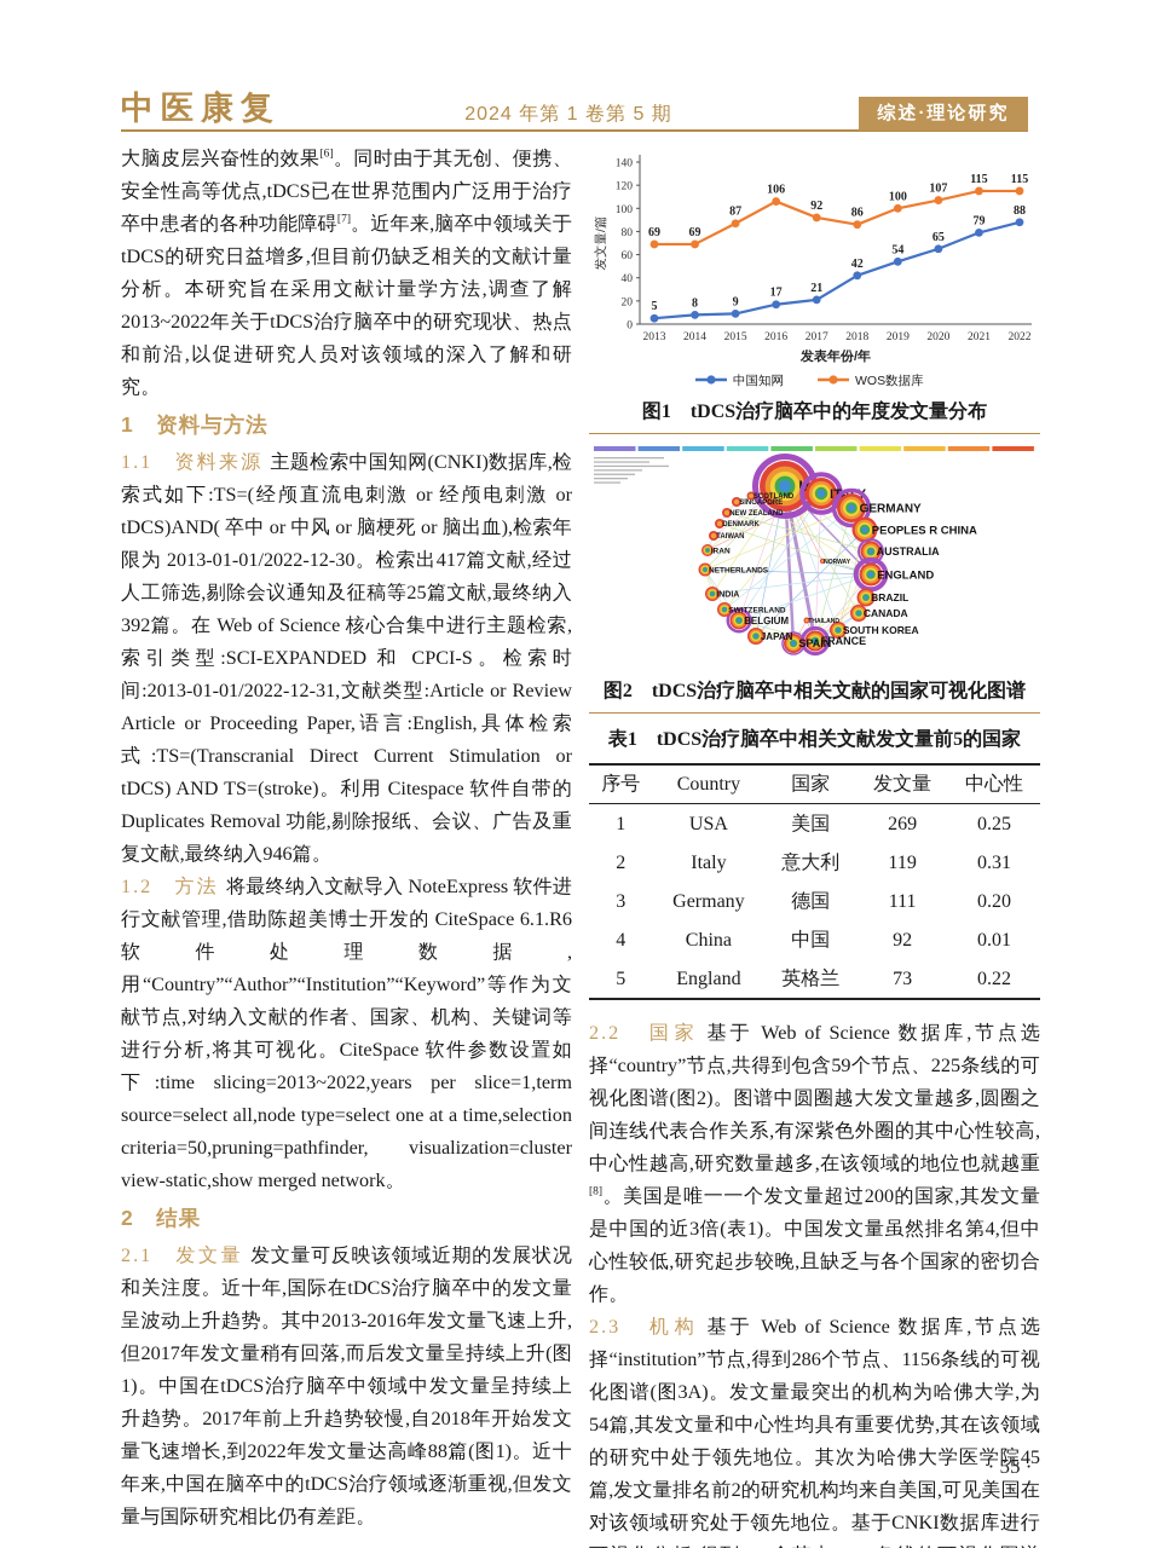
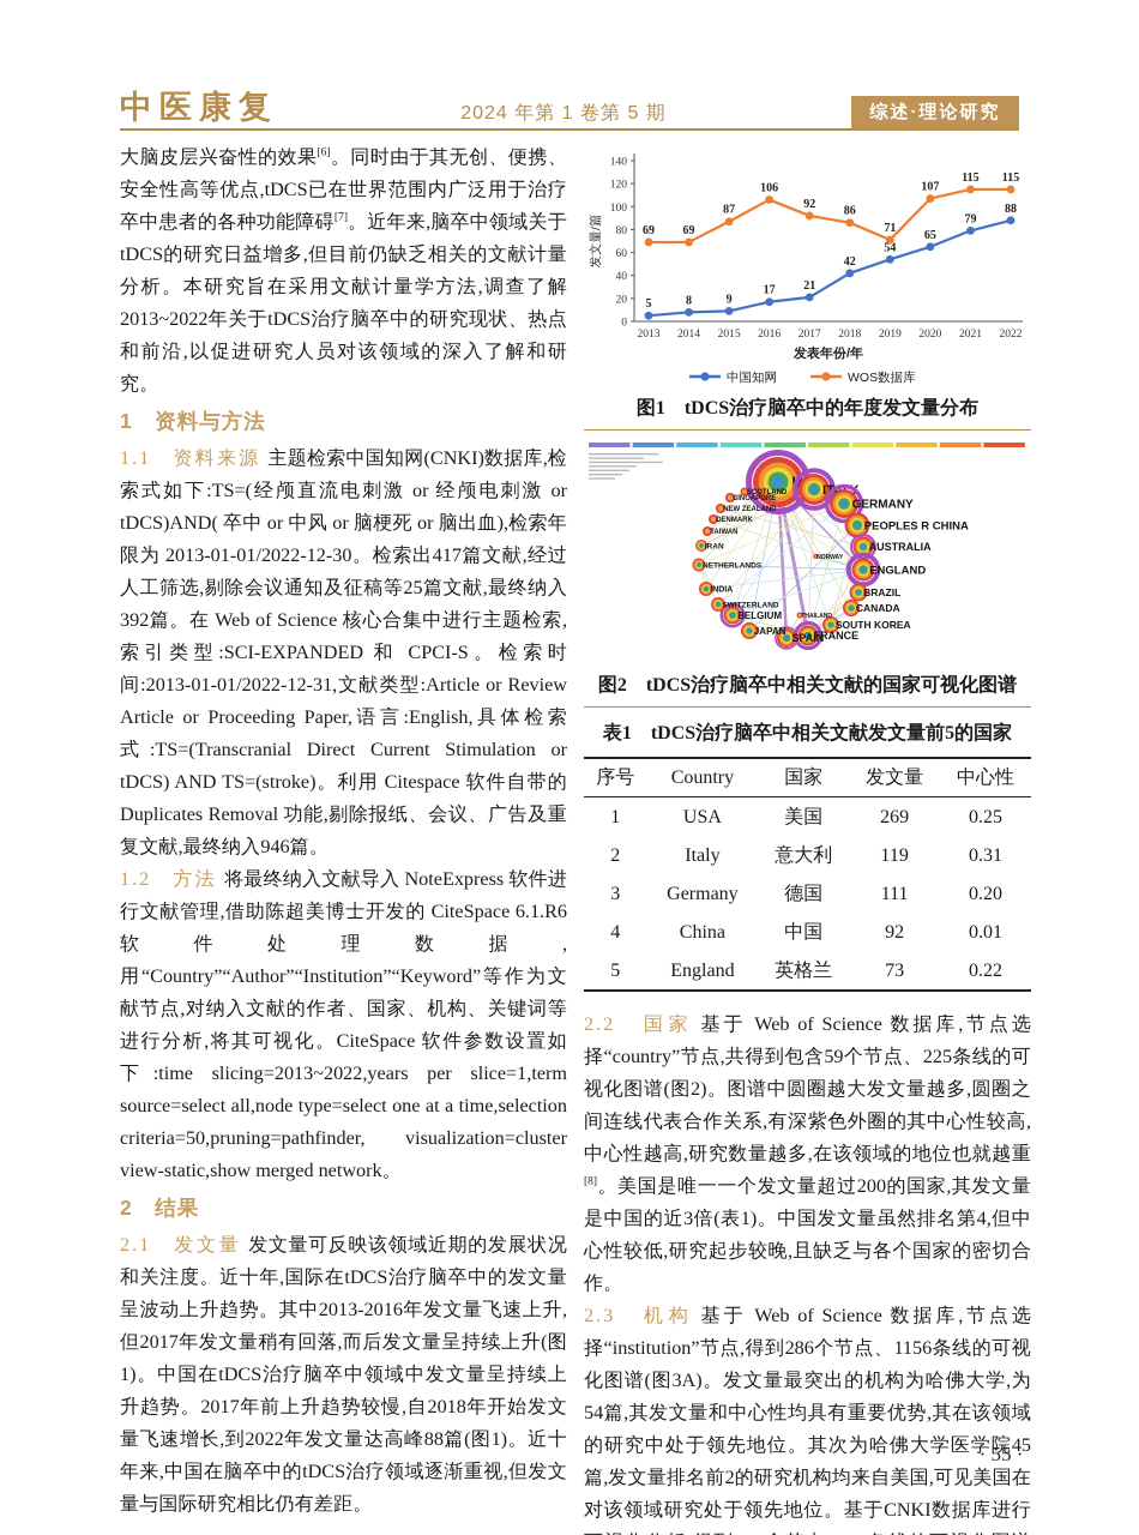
图1 tDCS治疗脑卒中的年度发文量分布/WOS数据库/2019: 100 -> 71
